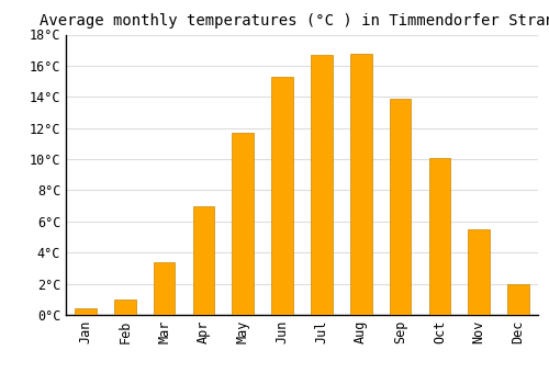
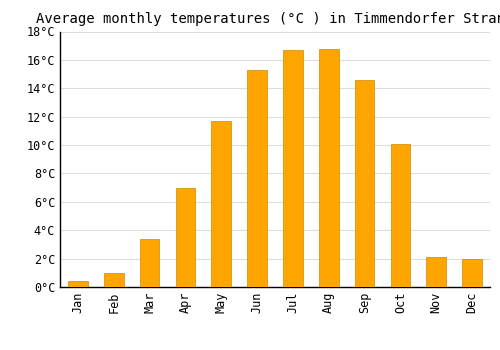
Sep: 13.9°C -> 14.6°C
Nov: 5.5°C -> 2.1°C
